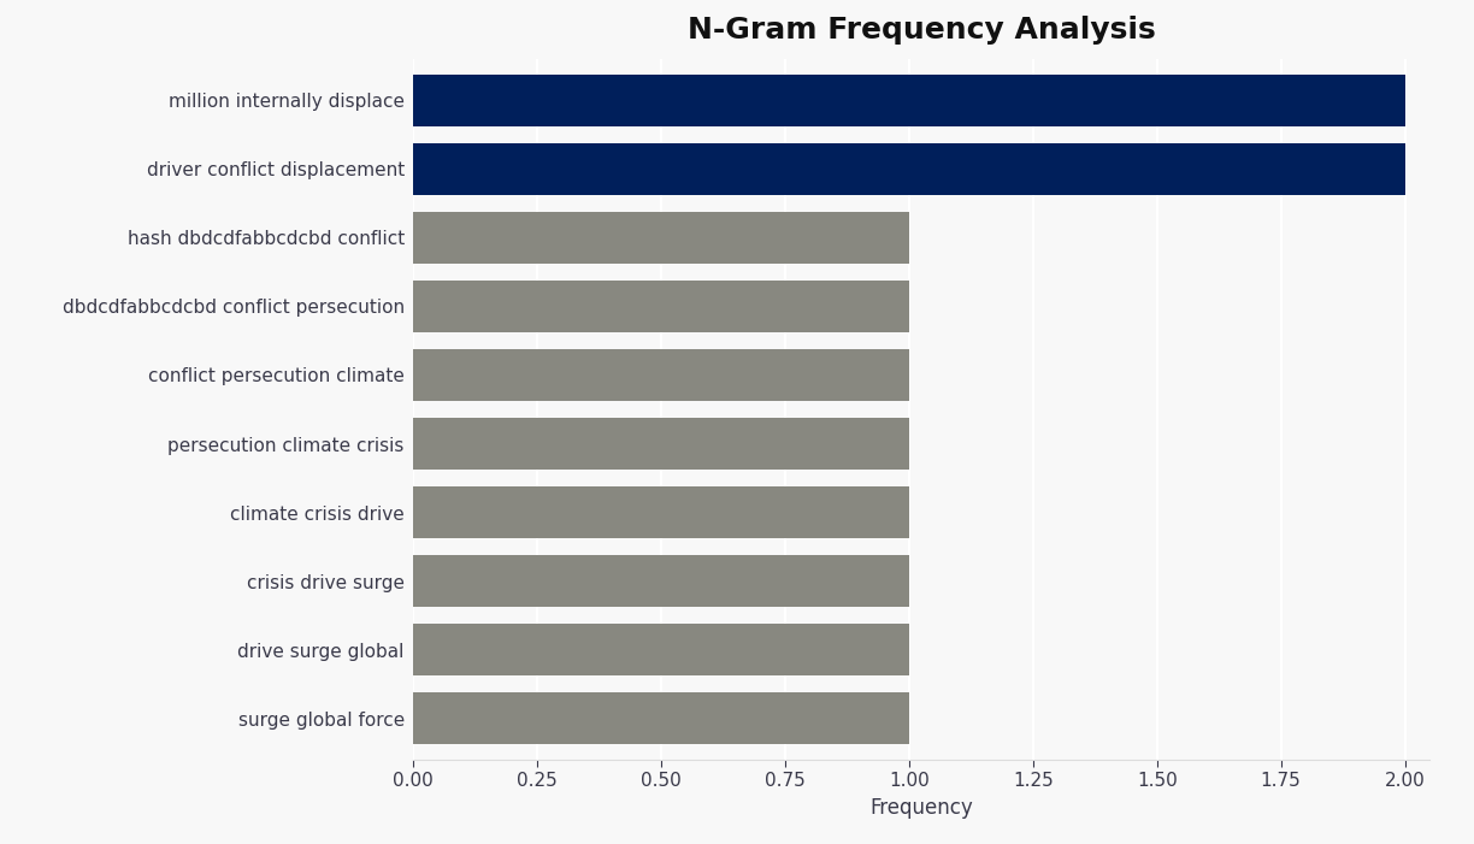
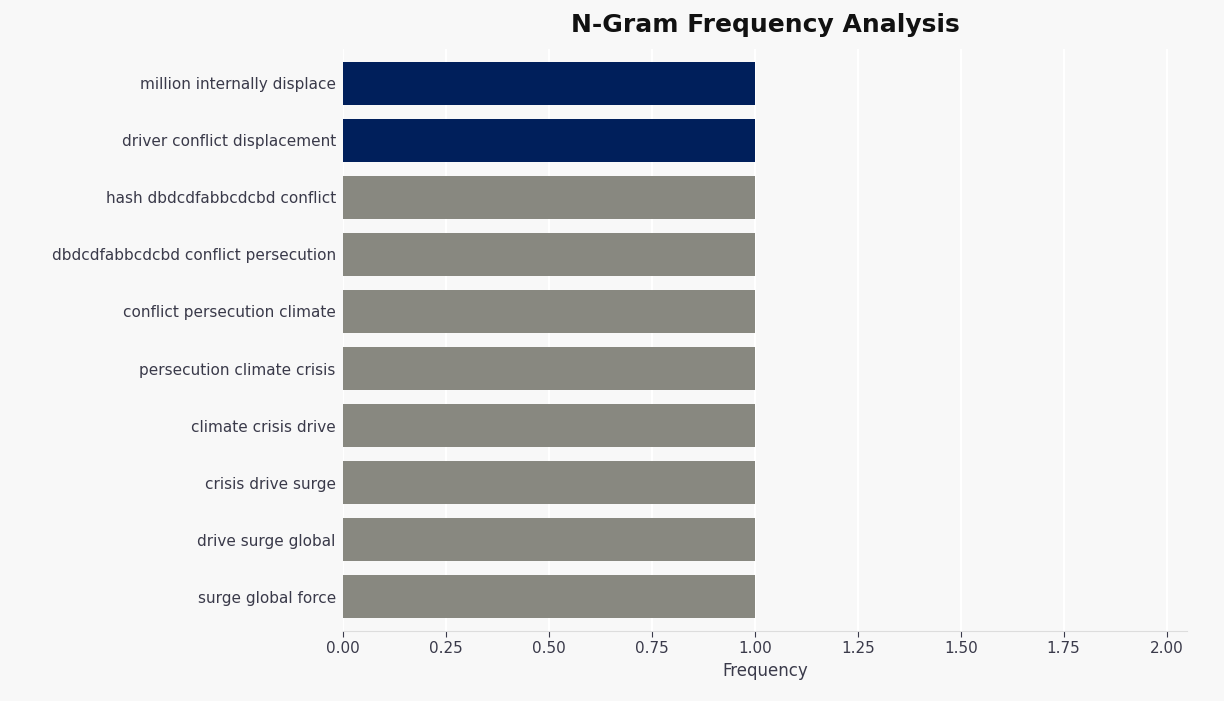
million internally displace: 2 -> 1
driver conflict displacement: 2 -> 1
